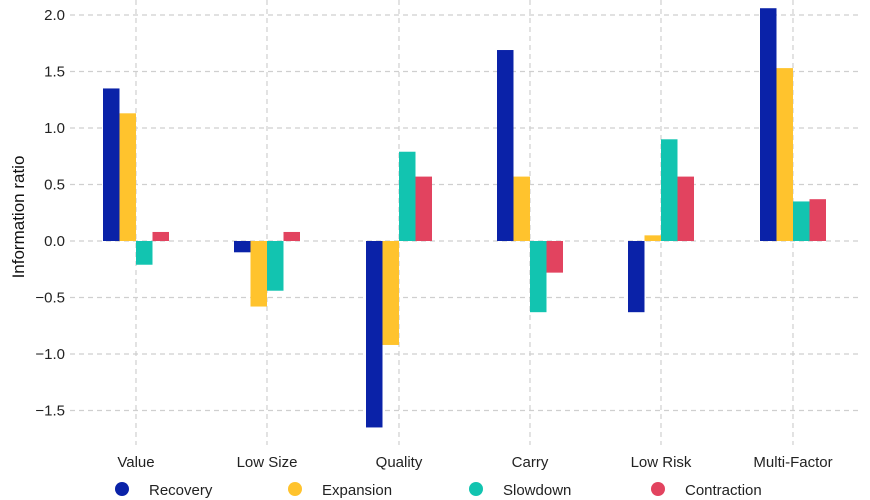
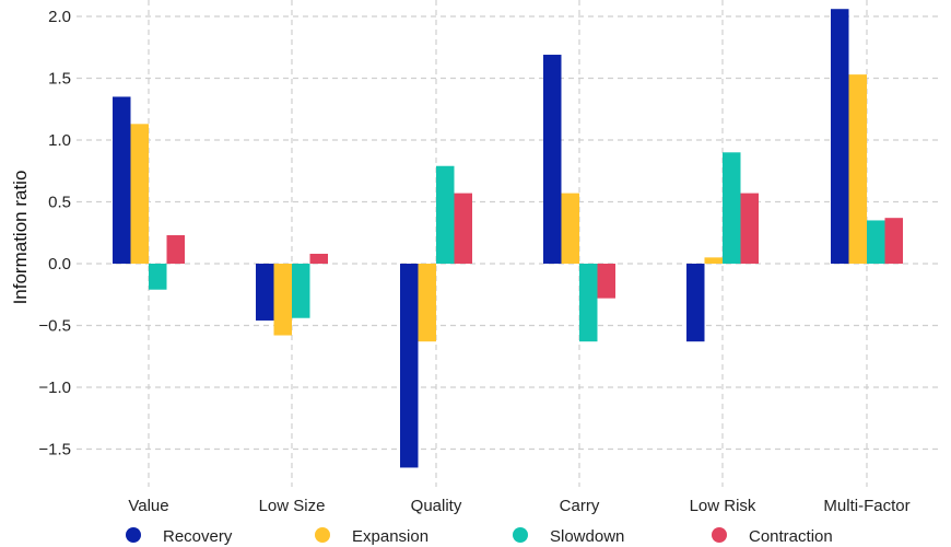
Contraction/Value: 0.08 -> 0.23
Recovery/Low Size: -0.10 -> -0.46
Expansion/Quality: -0.92 -> -0.63
